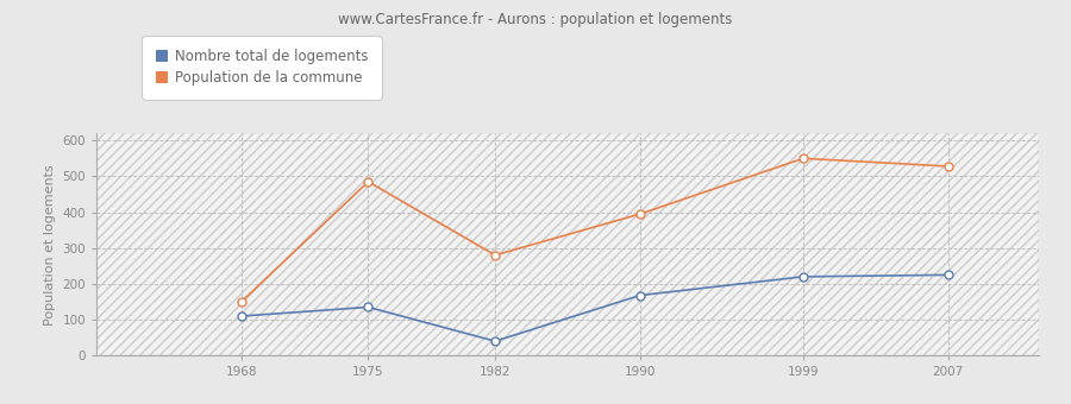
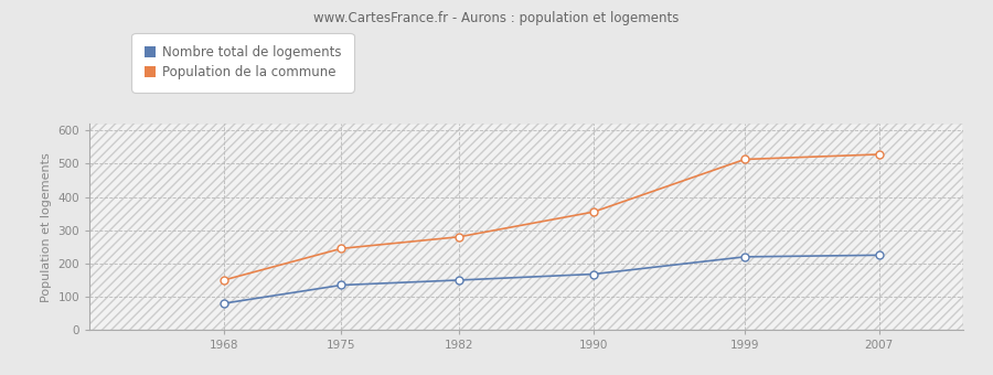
Nombre total de logements/1968: 110 -> 80
Population de la commune/1975: 485 -> 245
Nombre total de logements/1982: 40 -> 150
Population de la commune/1990: 395 -> 355
Population de la commune/1999: 550 -> 513
